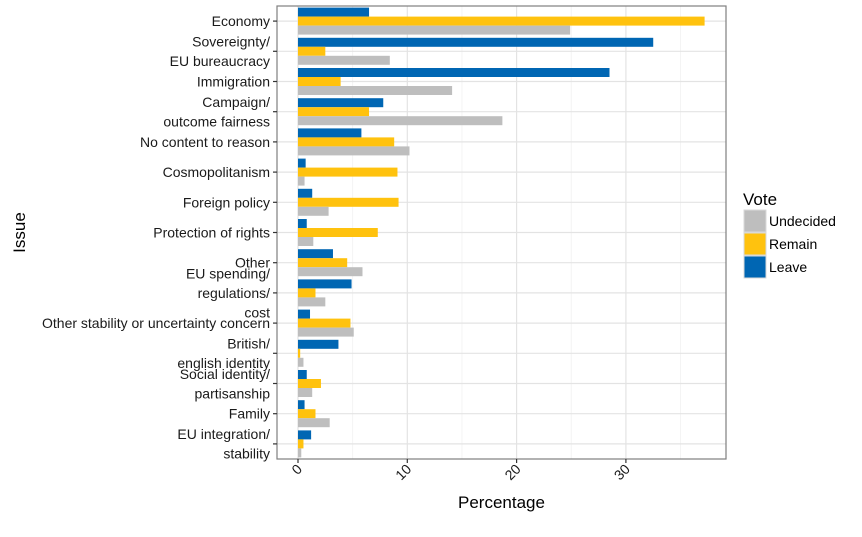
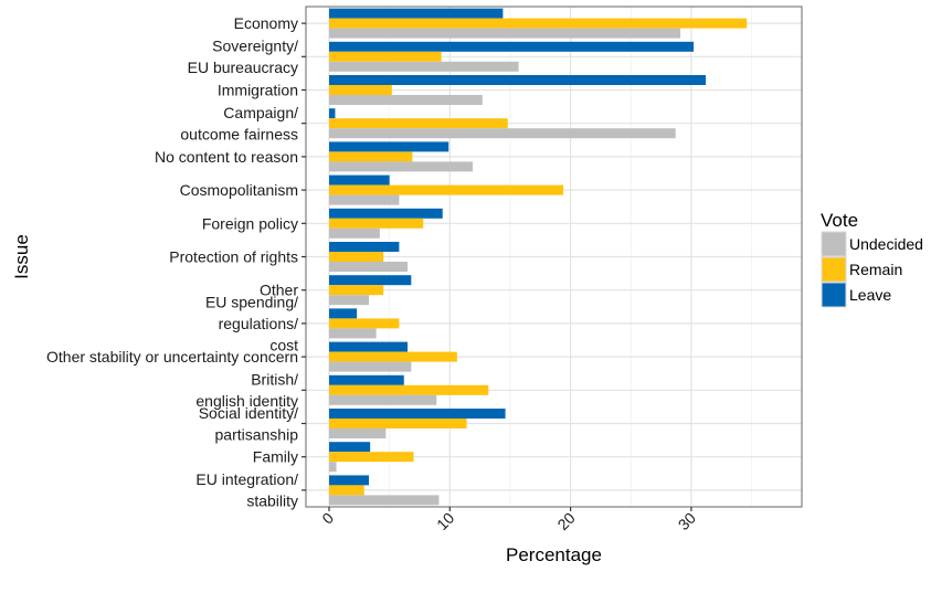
Leave/Economy: 6.5 -> 14.4
Remain/Economy: 37.2 -> 34.6
Undecided/Economy: 24.9 -> 29.1
Leave/Sovereignty/ EU bureaucracy: 32.5 -> 30.2
Remain/Sovereignty/ EU bureaucracy: 2.5 -> 9.3
Undecided/Sovereignty/ EU bureaucracy: 8.4 -> 15.7
Leave/Immigration: 28.5 -> 31.2
Remain/Immigration: 3.9 -> 5.2
Undecided/Immigration: 14.1 -> 12.7
Leave/Campaign/ outcome fairness: 7.8 -> 0.5
Remain/Campaign/ outcome fairness: 6.5 -> 14.8
Undecided/Campaign/ outcome fairness: 18.7 -> 28.7
Leave/No content to reason: 5.8 -> 9.9
Remain/No content to reason: 8.8 -> 6.9
Undecided/No content to reason: 10.2 -> 11.9
Leave/Cosmopolitanism: 0.7 -> 5.0
Remain/Cosmopolitanism: 9.1 -> 19.4
Undecided/Cosmopolitanism: 0.6 -> 5.8
Leave/Foreign policy: 1.3 -> 9.4
Remain/Foreign policy: 9.2 -> 7.8
Undecided/Foreign policy: 2.8 -> 4.2
Leave/Protection of rights: 0.8 -> 5.8
Remain/Protection of rights: 7.3 -> 4.5
Undecided/Protection of rights: 1.4 -> 6.5
Leave/Other: 3.2 -> 6.8
Undecided/Other: 5.9 -> 3.3
Leave/EU spending/ regulations/ cost: 4.9 -> 2.3
Remain/EU spending/ regulations/ cost: 1.6 -> 5.8
Undecided/EU spending/ regulations/ cost: 2.5 -> 3.9
Leave/Other stability or uncertainty concern: 1.1 -> 6.5
Remain/Other stability or uncertainty concern: 4.8 -> 10.6
Undecided/Other stability or uncertainty concern: 5.1 -> 6.8
Leave/British/ english identity: 3.7 -> 6.2
Remain/British/ english identity: 0.2 -> 13.2
Undecided/British/ english identity: 0.5 -> 8.9
Leave/Social identity/ partisanship: 0.8 -> 14.6
Remain/Social identity/ partisanship: 2.1 -> 11.4
Undecided/Social identity/ partisanship: 1.3 -> 4.7
Leave/Family: 0.6 -> 3.4
Remain/Family: 1.6 -> 7.0
Undecided/Family: 2.9 -> 0.6
Leave/EU integration/ stability: 1.2 -> 3.3
Remain/EU integration/ stability: 0.5 -> 2.9
Undecided/EU integration/ stability: 0.3 -> 9.1
